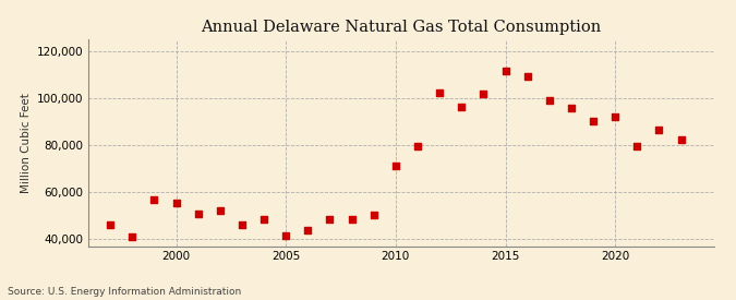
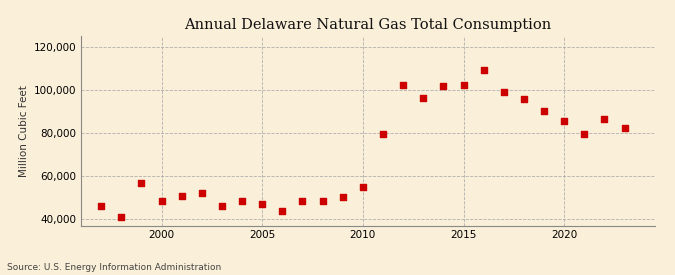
2000: 55,500 -> 48,500
2005: 41,500 -> 47,000
2010: 71,000 -> 55,000
2015: 111,500 -> 102,000
2020: 92,000 -> 85,500
